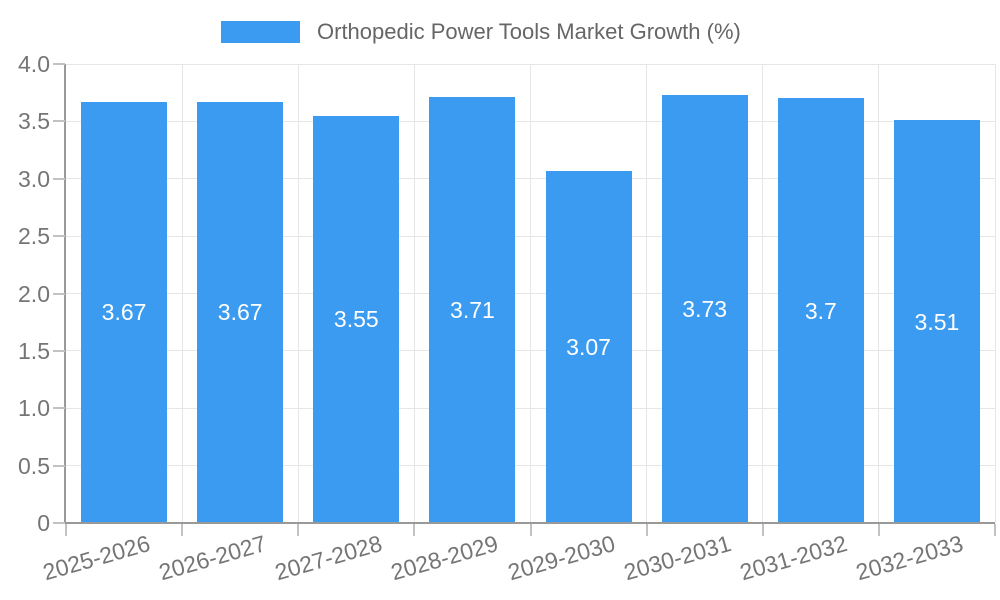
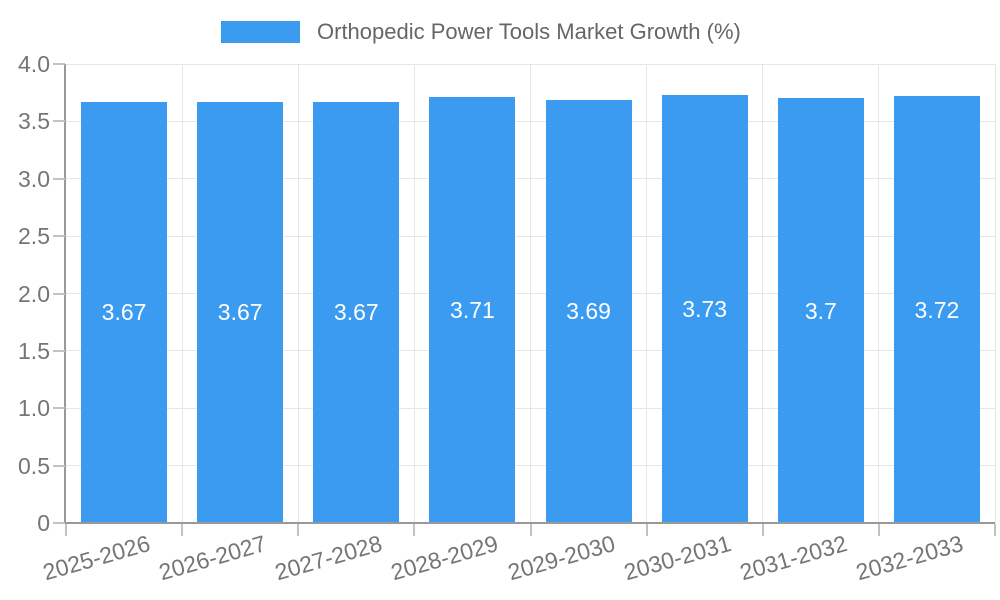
2027-2028: 3.55 -> 3.67
2029-2030: 3.07 -> 3.69
2032-2033: 3.51 -> 3.72
